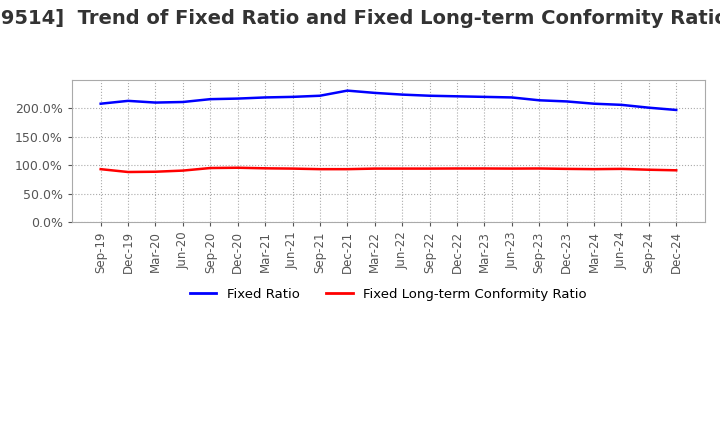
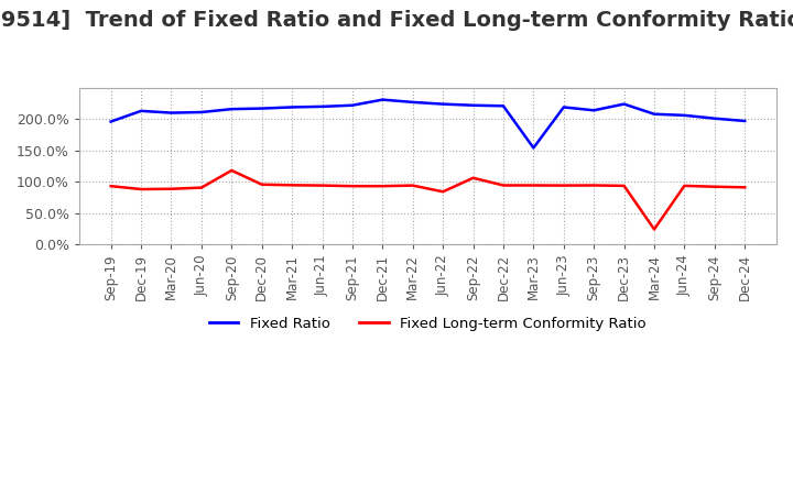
Fixed Ratio/Sep-19: 208% -> 196%
Fixed Long-term Conformity Ratio/Sep-20: 95% -> 118%
Fixed Long-term Conformity Ratio/Jun-22: 94% -> 84%
Fixed Long-term Conformity Ratio/Sep-22: 94% -> 106%
Fixed Ratio/Mar-23: 220% -> 154%
Fixed Ratio/Dec-23: 212% -> 224%
Fixed Long-term Conformity Ratio/Mar-24: 93% -> 24%
